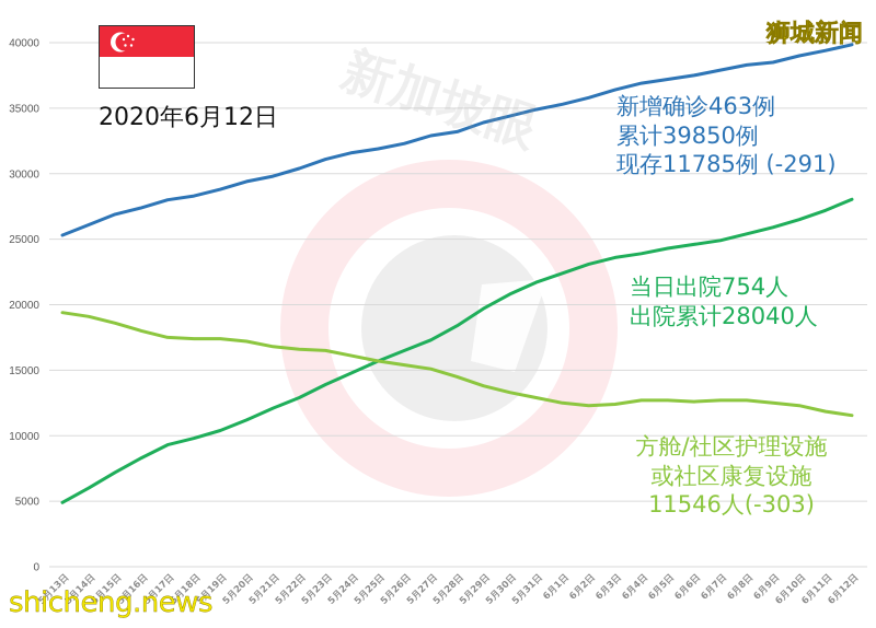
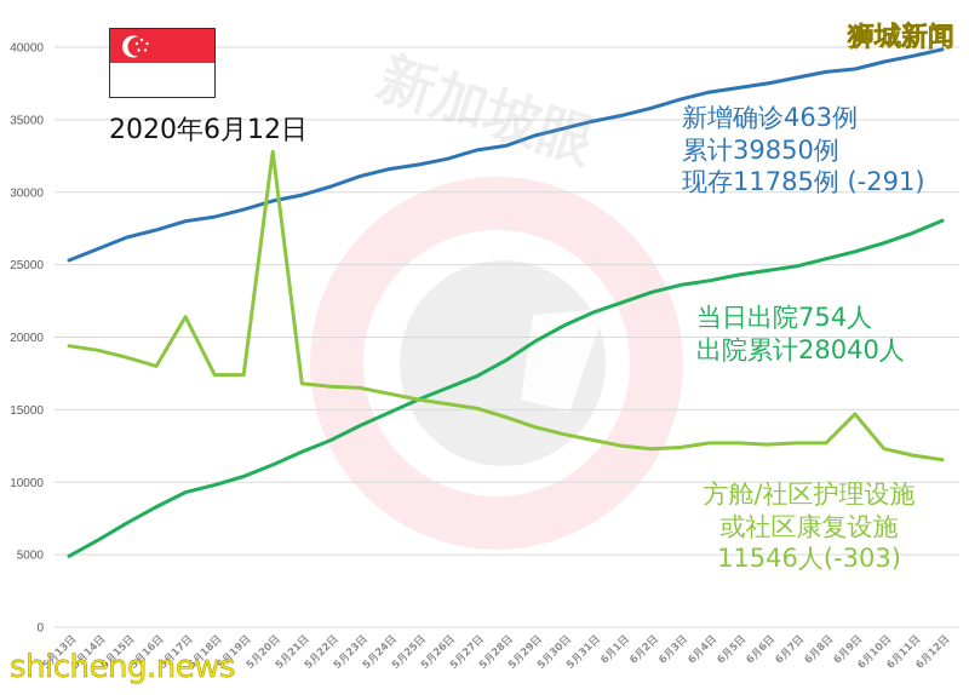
方舱/社区护理设施或社区康复设施/5月17日: 17500 -> 21400
方舱/社区护理设施或社区康复设施/5月20日: 17200 -> 32800
方舱/社区护理设施或社区康复设施/6月9日: 12500 -> 14700
